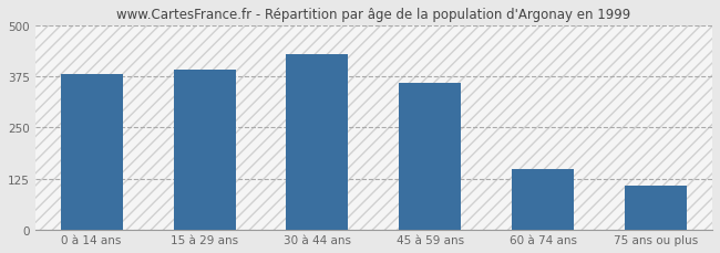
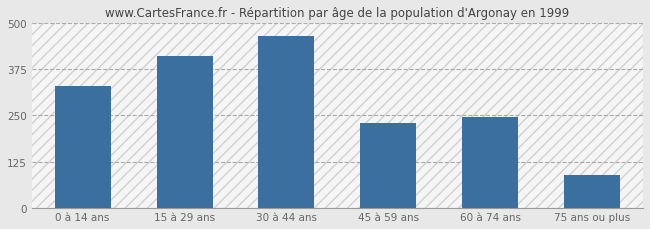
0 à 14 ans: 381 -> 330
15 à 29 ans: 392 -> 410
30 à 44 ans: 430 -> 465
45 à 59 ans: 360 -> 230
60 à 74 ans: 148 -> 245
75 ans ou plus: 108 -> 90
